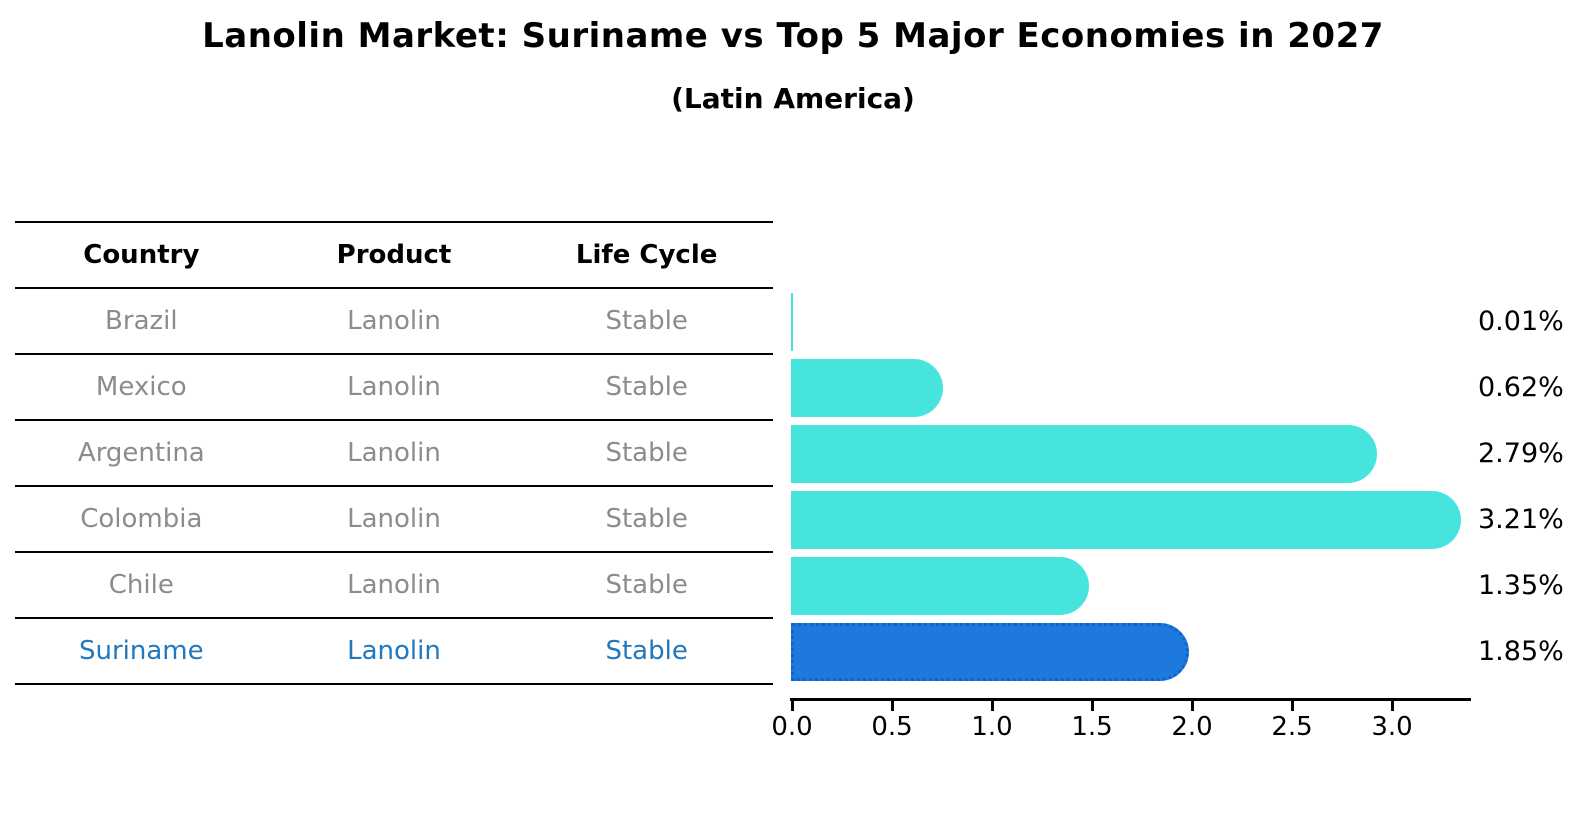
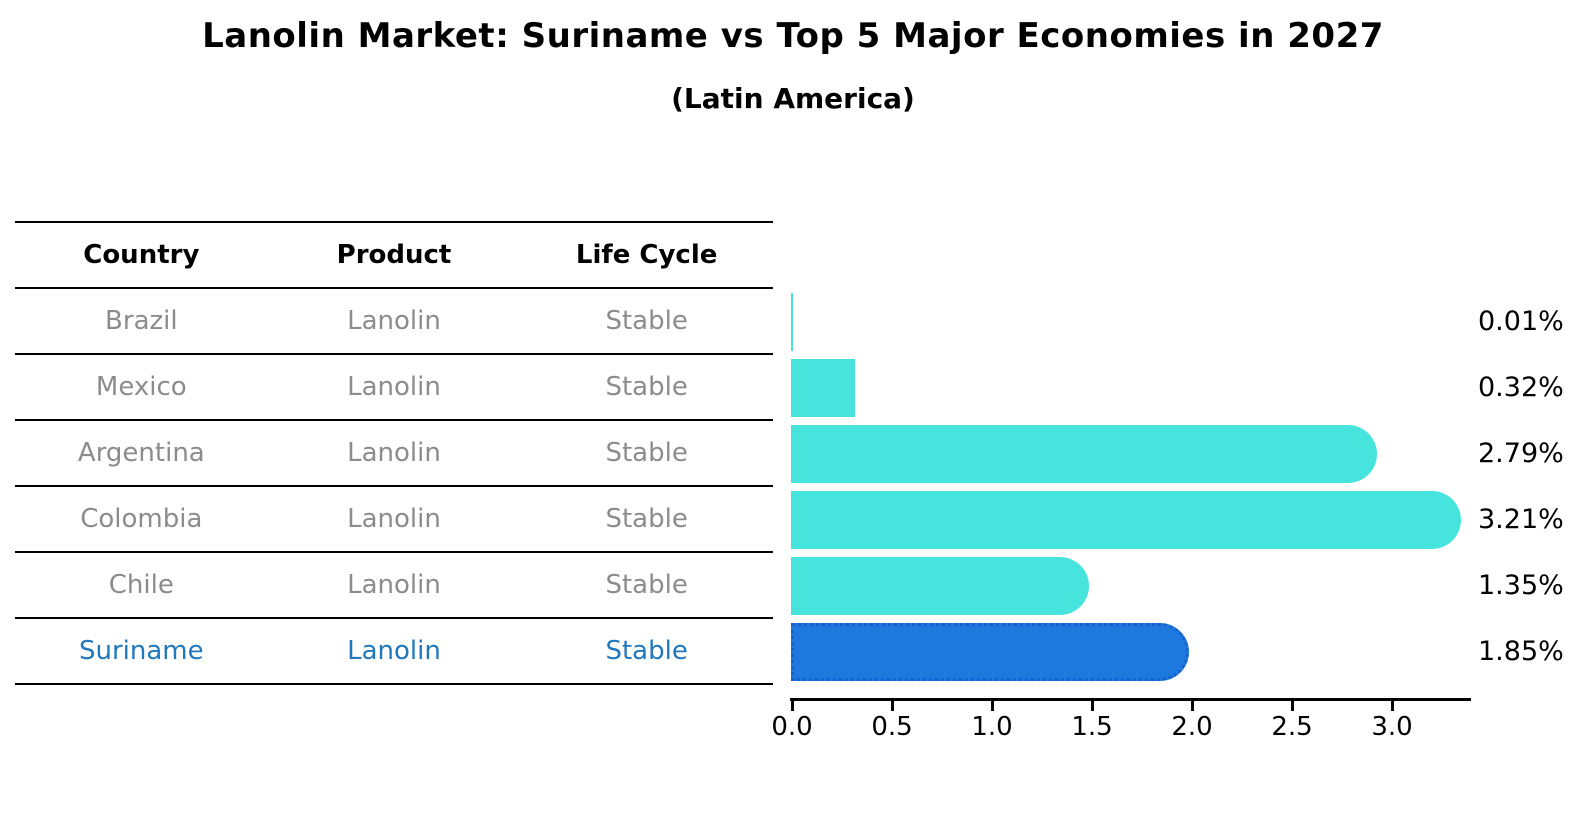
Mexico: 0.62% -> 0.32%
